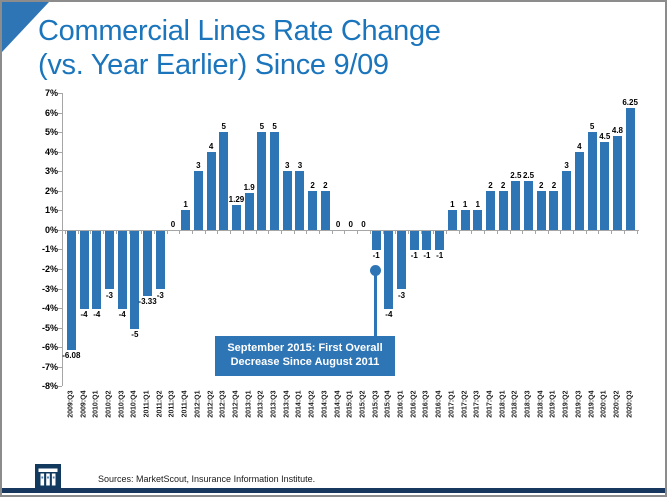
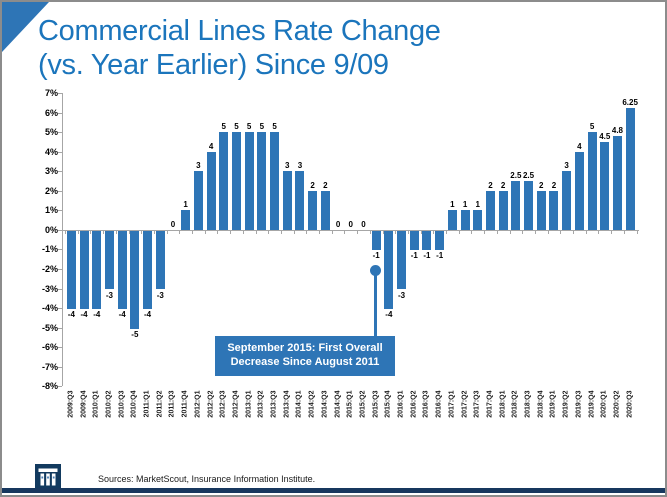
2009:Q3: -6.08 -> -4
2011:Q1: -3.33 -> -4
2012:Q4: 1.29 -> 5
2013:Q1: 1.9 -> 5
